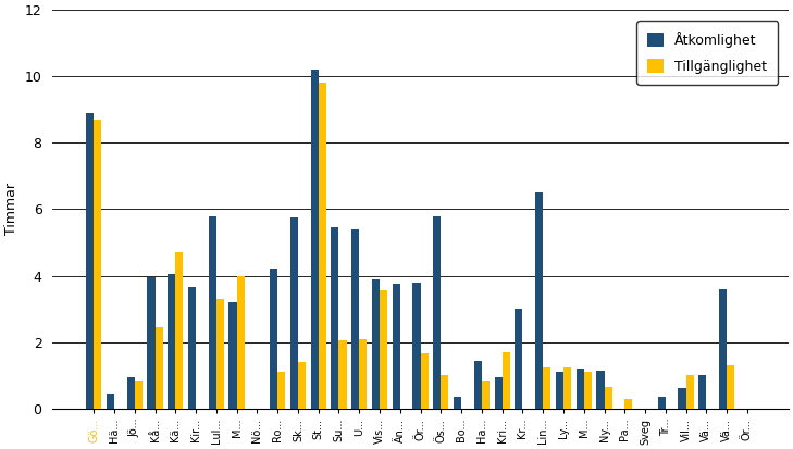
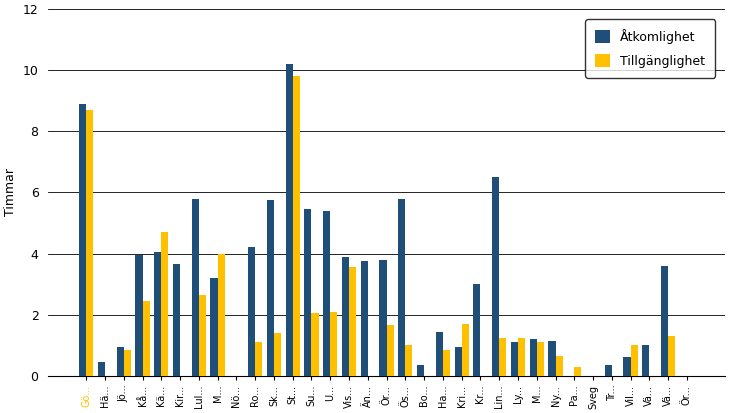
Tillgänglighet/Lul...: 3.30 -> 2.65
